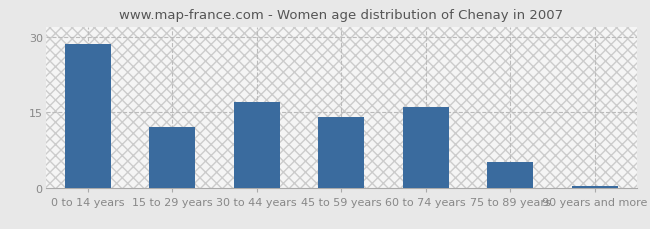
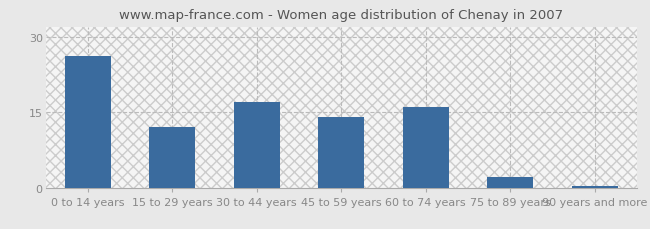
0 to 14 years: 28.5 -> 26.2
75 to 89 years: 5.0 -> 2.2
